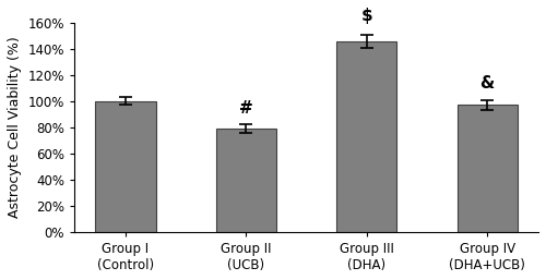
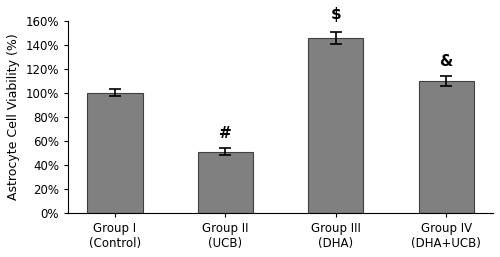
Group II (UCB): 79% -> 51%
Group IV (DHA+UCB): 97% -> 110%
